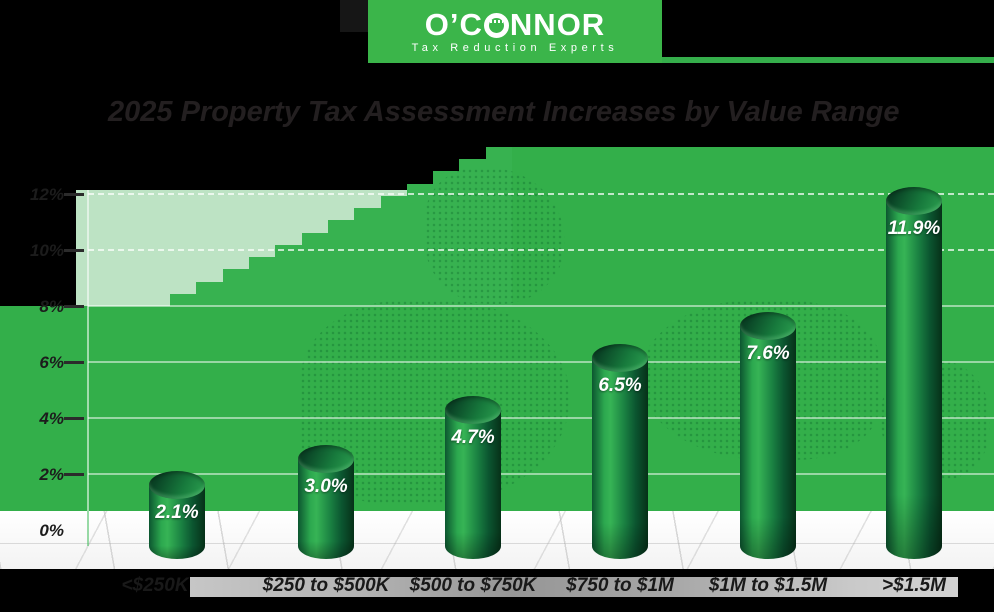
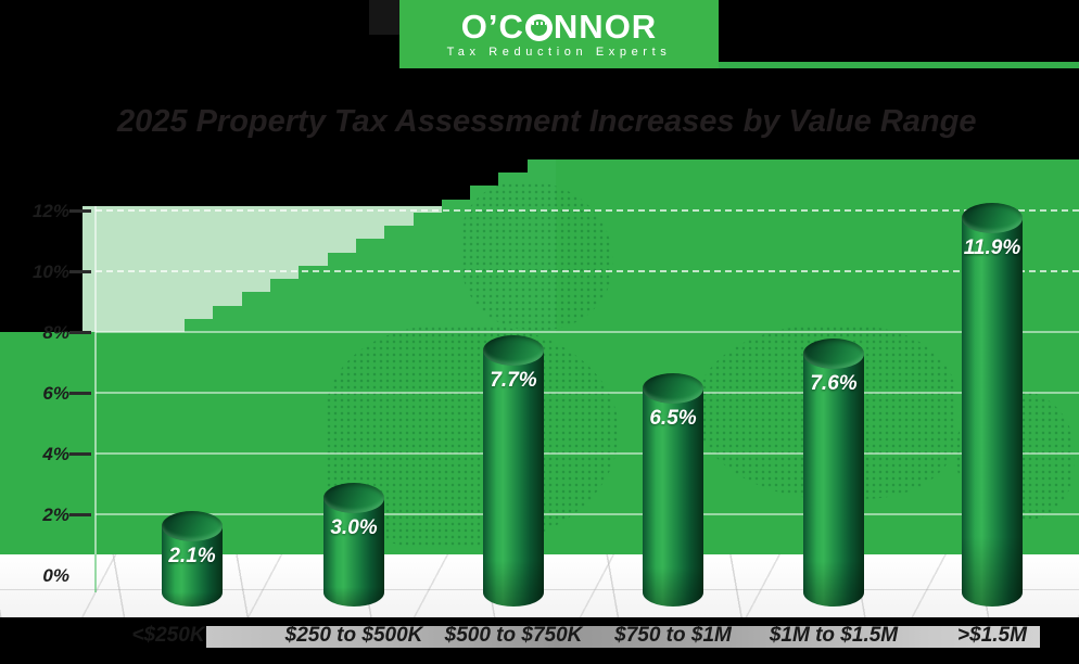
$500 to $750K: 4.7% -> 7.7%
